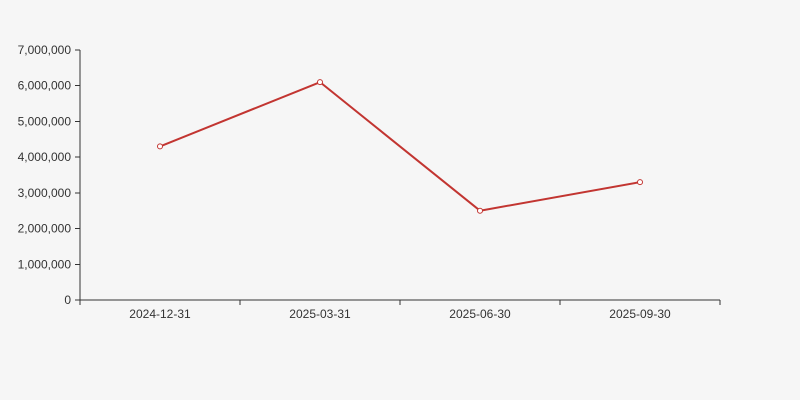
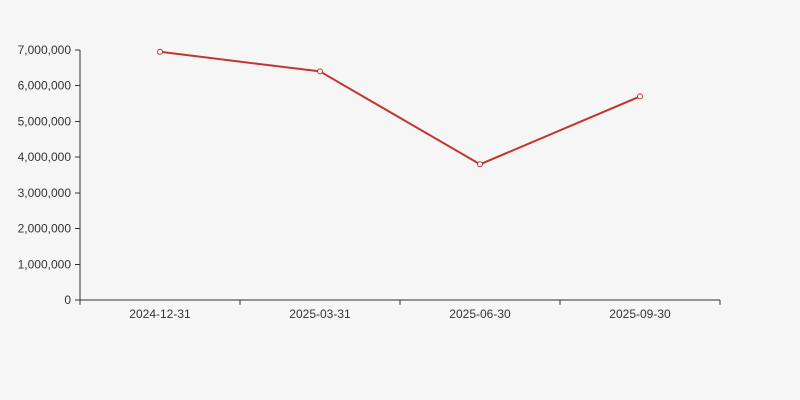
2024-12-31: 4300000 -> 7000000
2025-03-31: 6100000 -> 6400000
2025-06-30: 2500000 -> 3800000
2025-09-30: 3300000 -> 5700000
